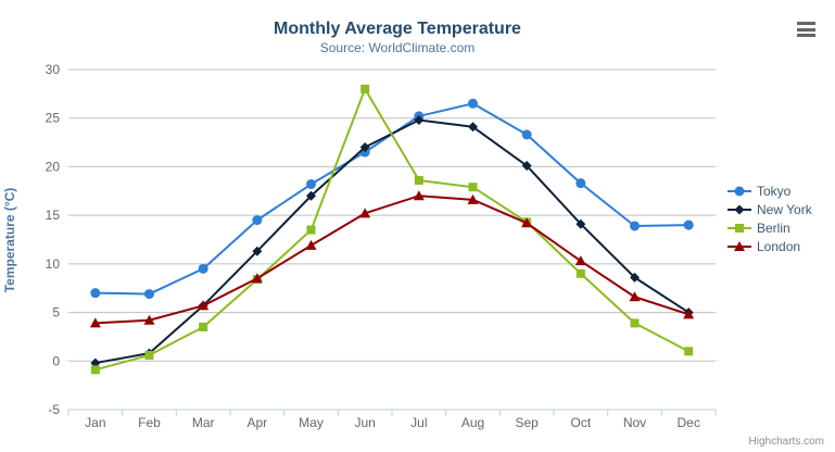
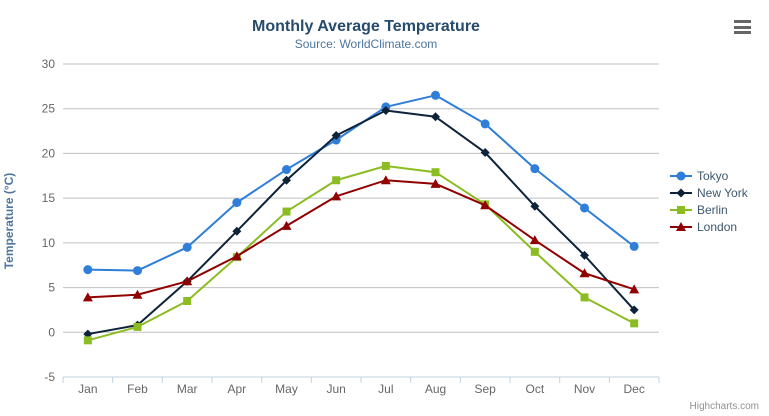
Berlin/Jun: 28 -> 17
Tokyo/Dec: 14 -> 10
New York/Dec: 5 -> 2
